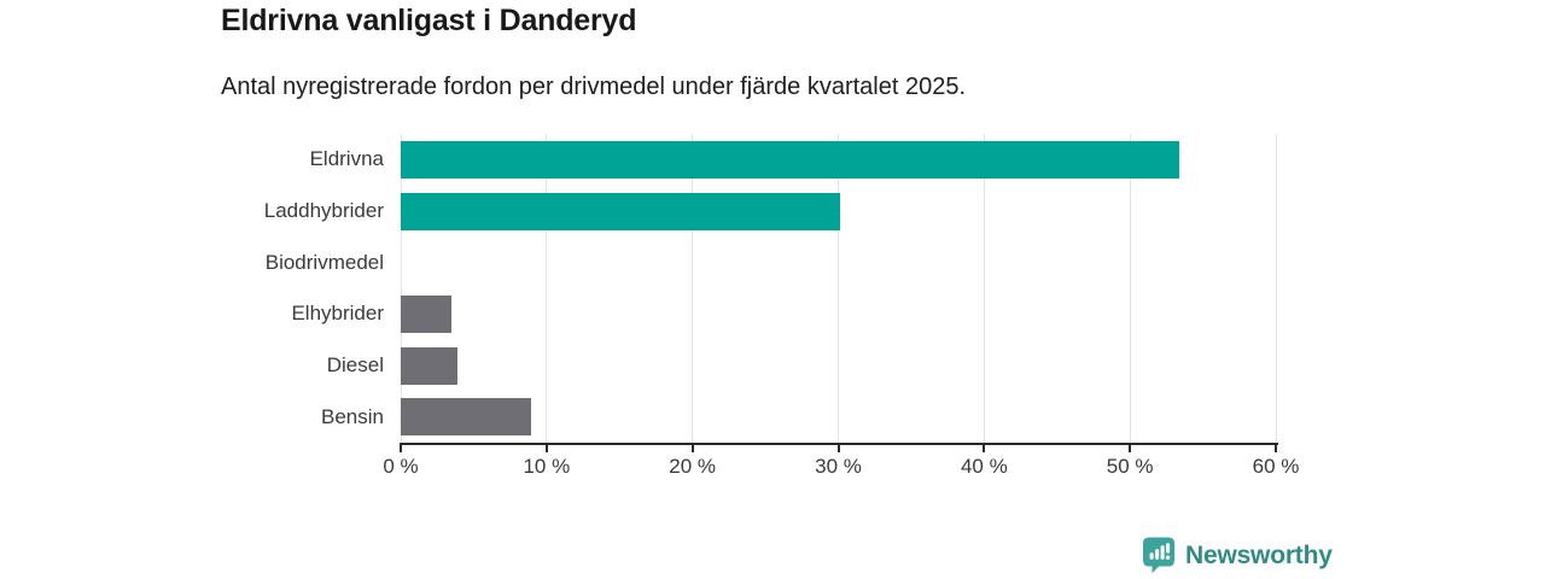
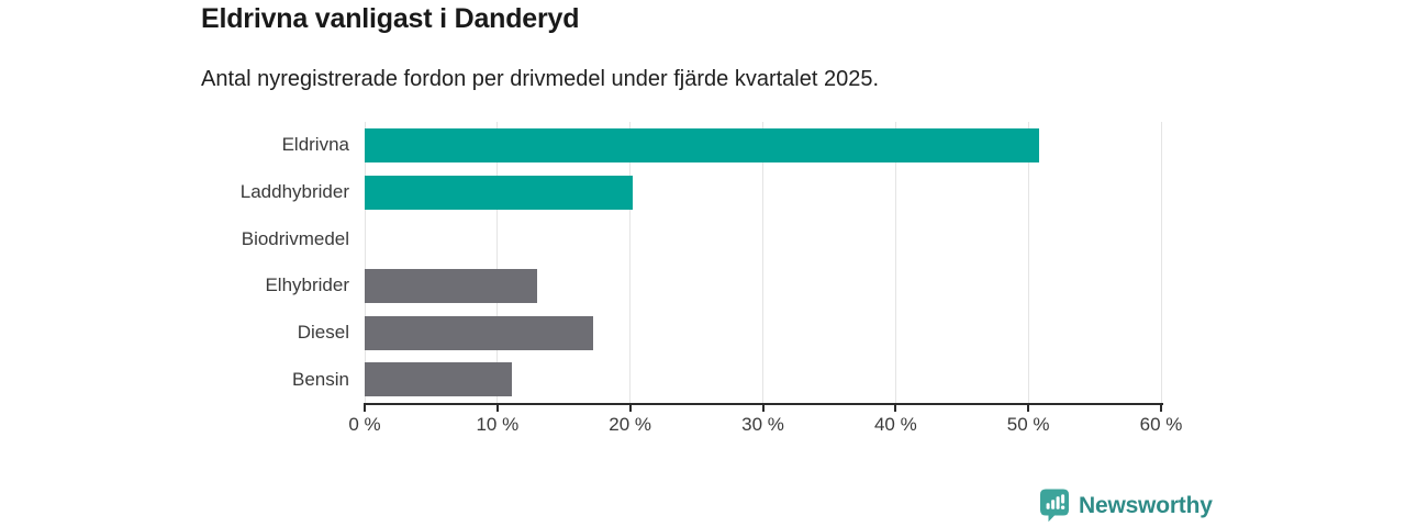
Eldrivna: 53.4% -> 50.8%
Laddhybrider: 30.1% -> 20.2%
Elhybrider: 3.5% -> 13.0%
Diesel: 3.9% -> 17.2%
Bensin: 8.9% -> 11.1%
